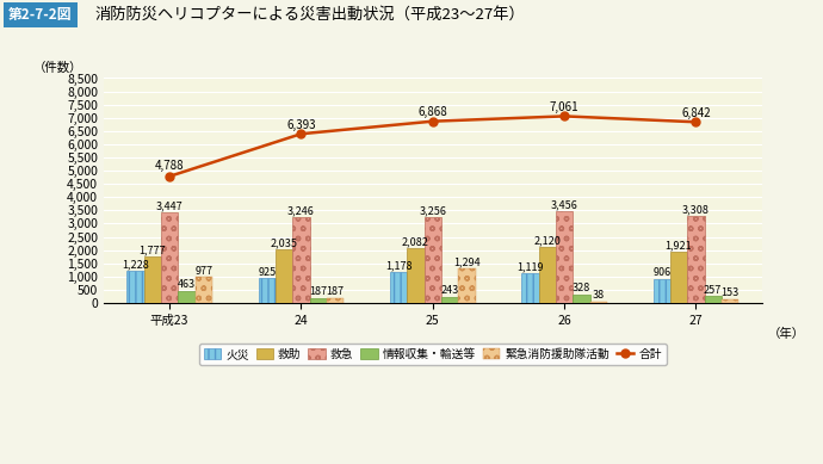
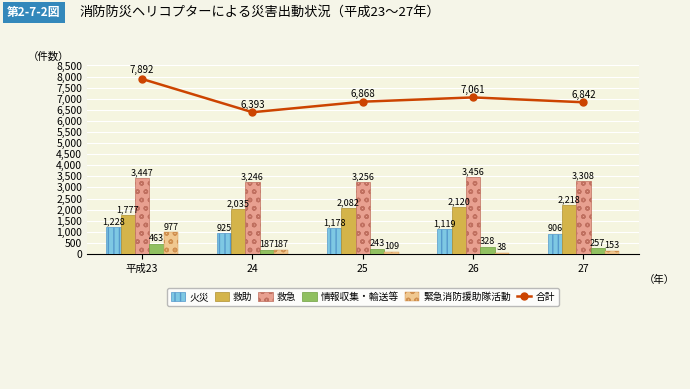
合計/平成23: 4,788 -> 7,892
緊急消防援助隊活動/25: 1,294 -> 109
救助/27: 1,921 -> 2,218
